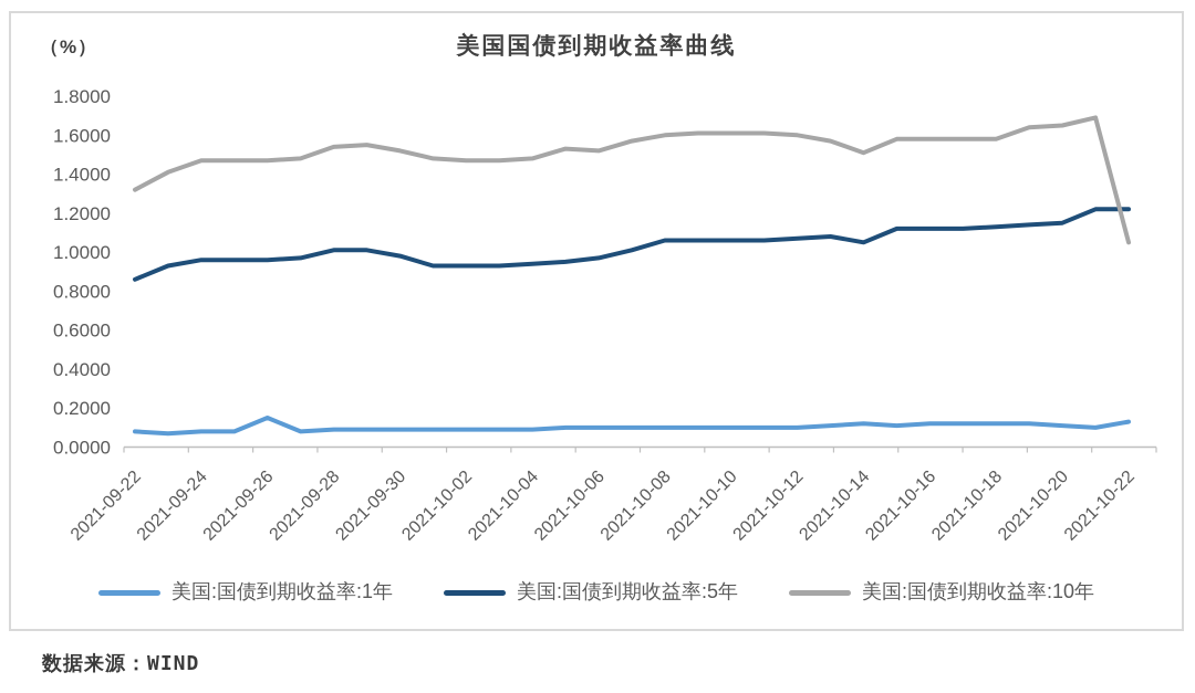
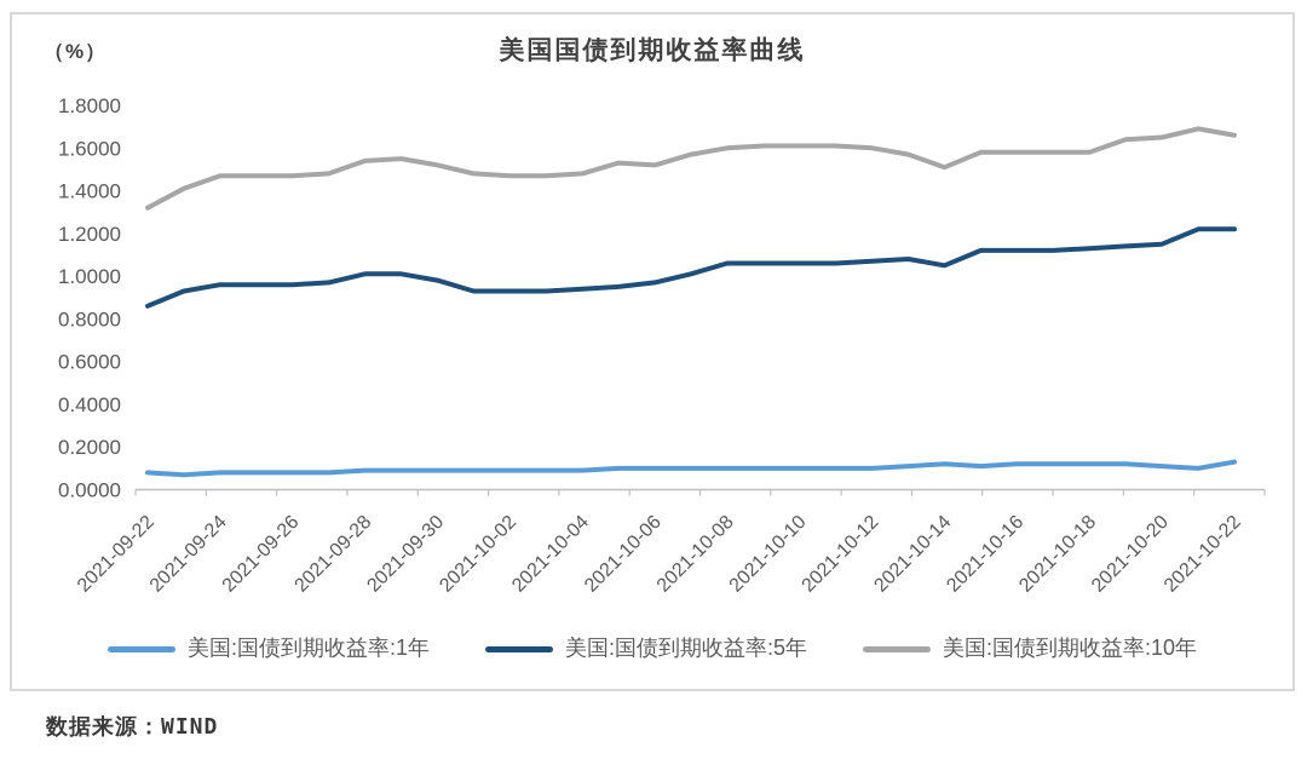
美国:国债到期收益率:1年/2021-09-26: 0.15 -> 0.08
美国:国债到期收益率:10年/2021-10-22: 1.05 -> 1.66
